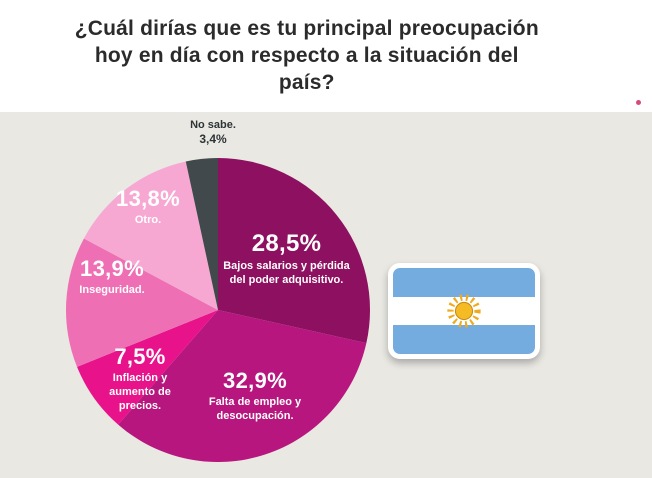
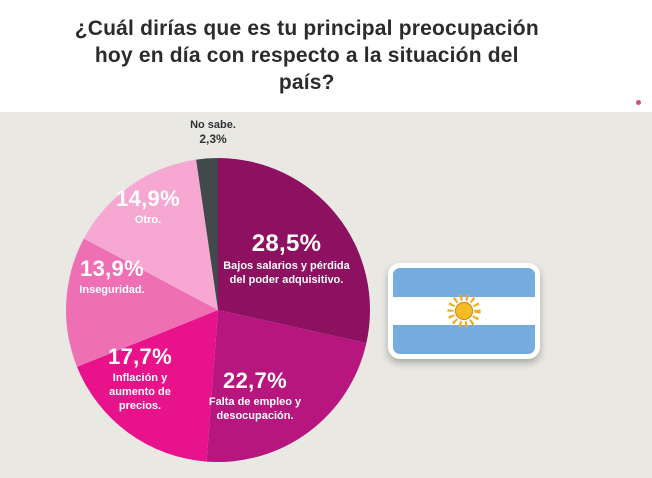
Falta de empleo y desocupación.: 32,9% -> 22,7%
Inflación y aumento de precios.: 7,5% -> 17,7%
Otro.: 13,8% -> 14,9%
No sabe.: 3,4% -> 2,3%
